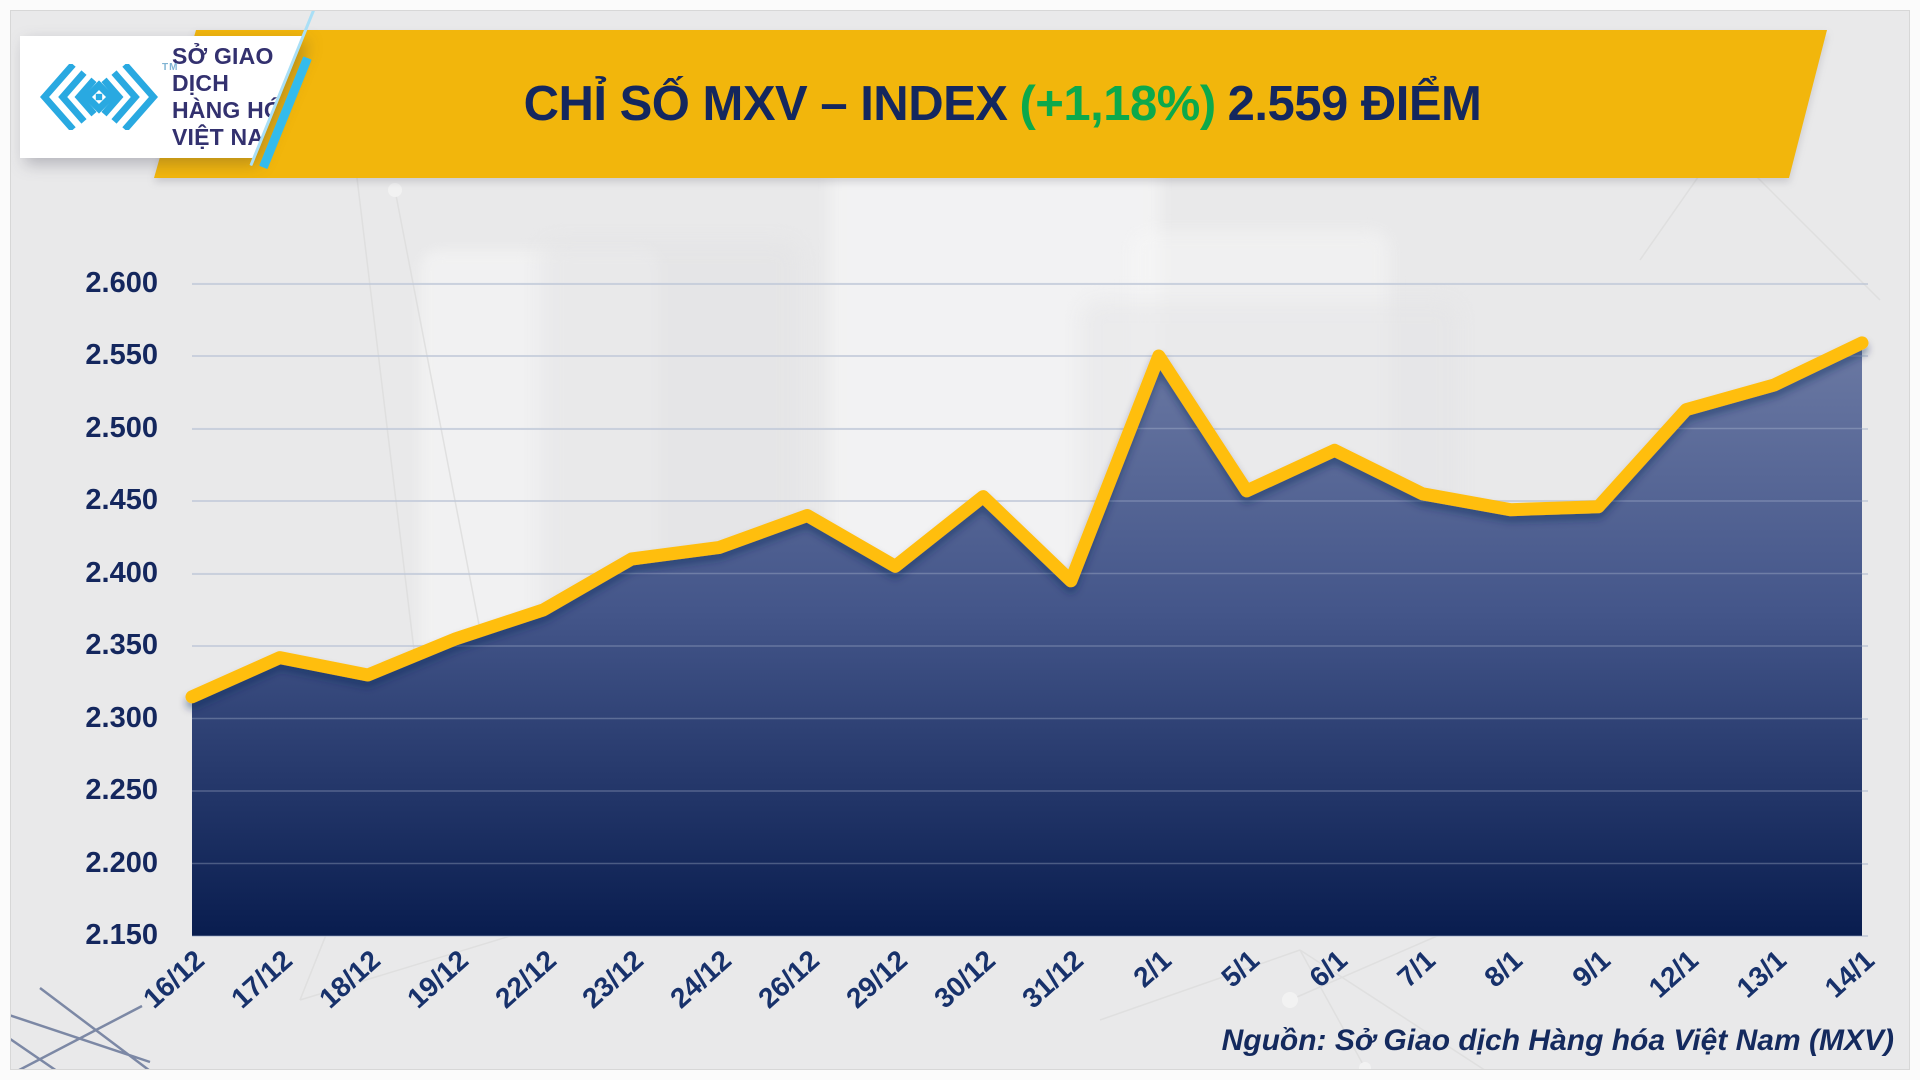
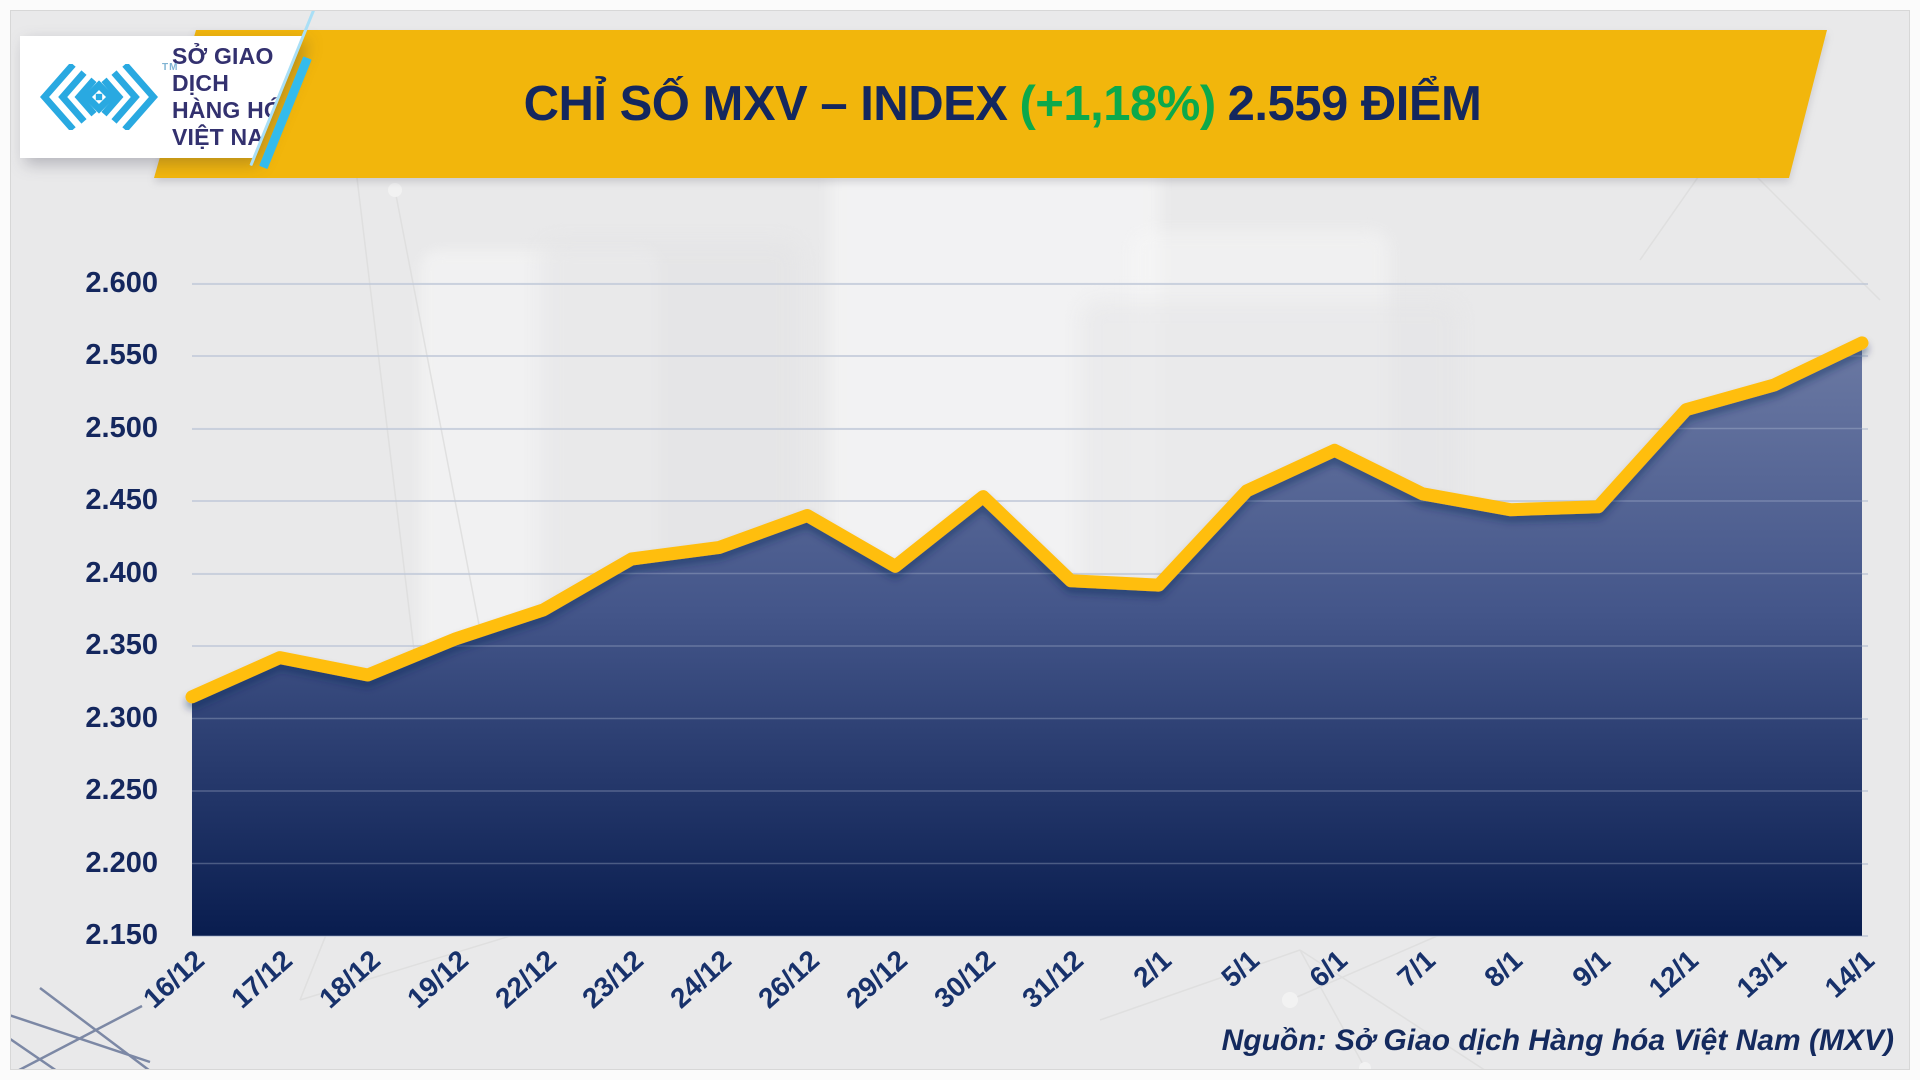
2/1: 2550 -> 2392
